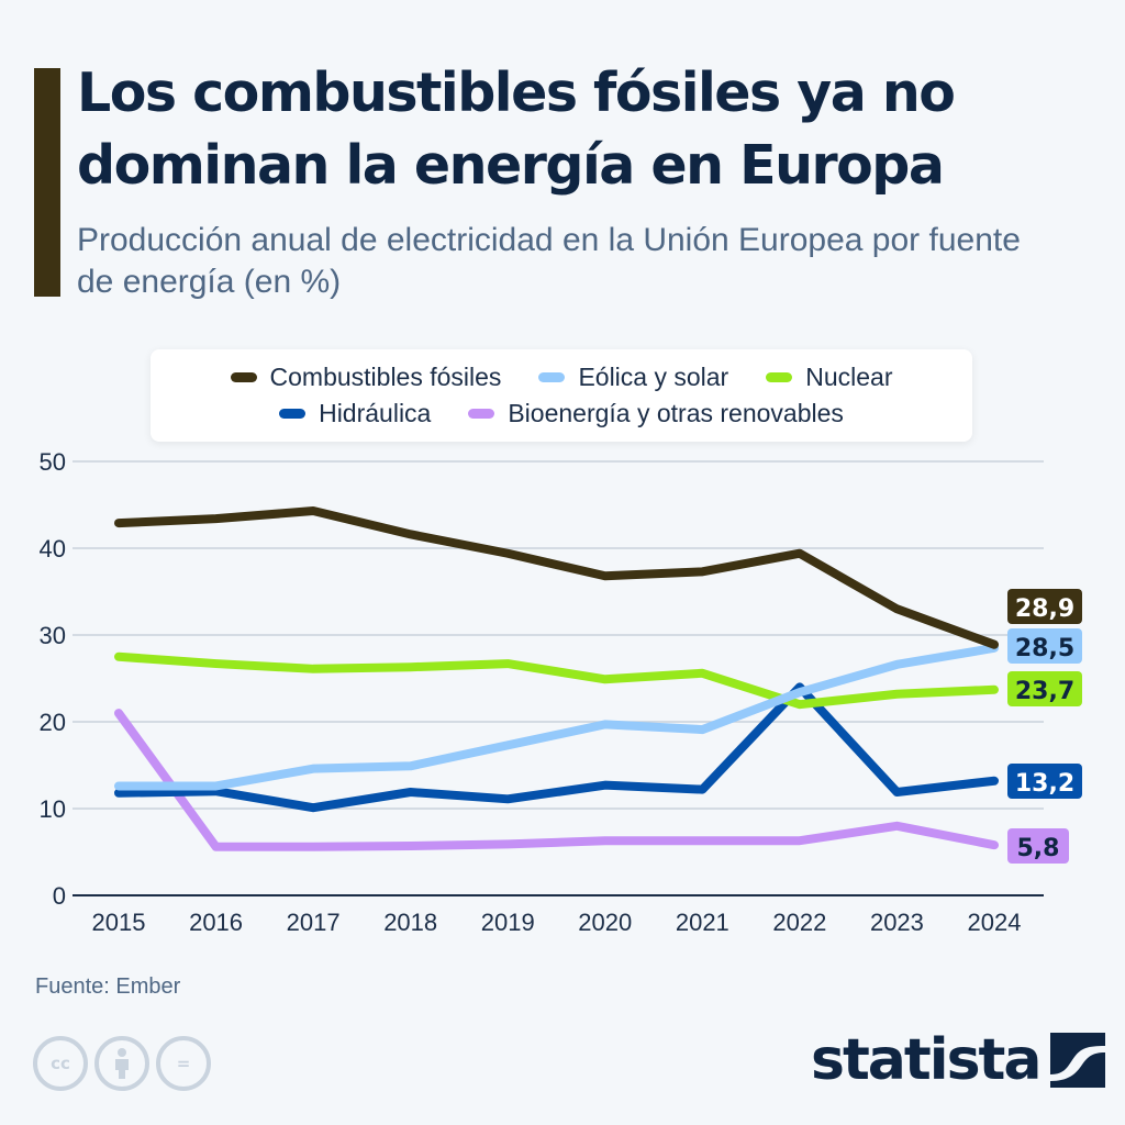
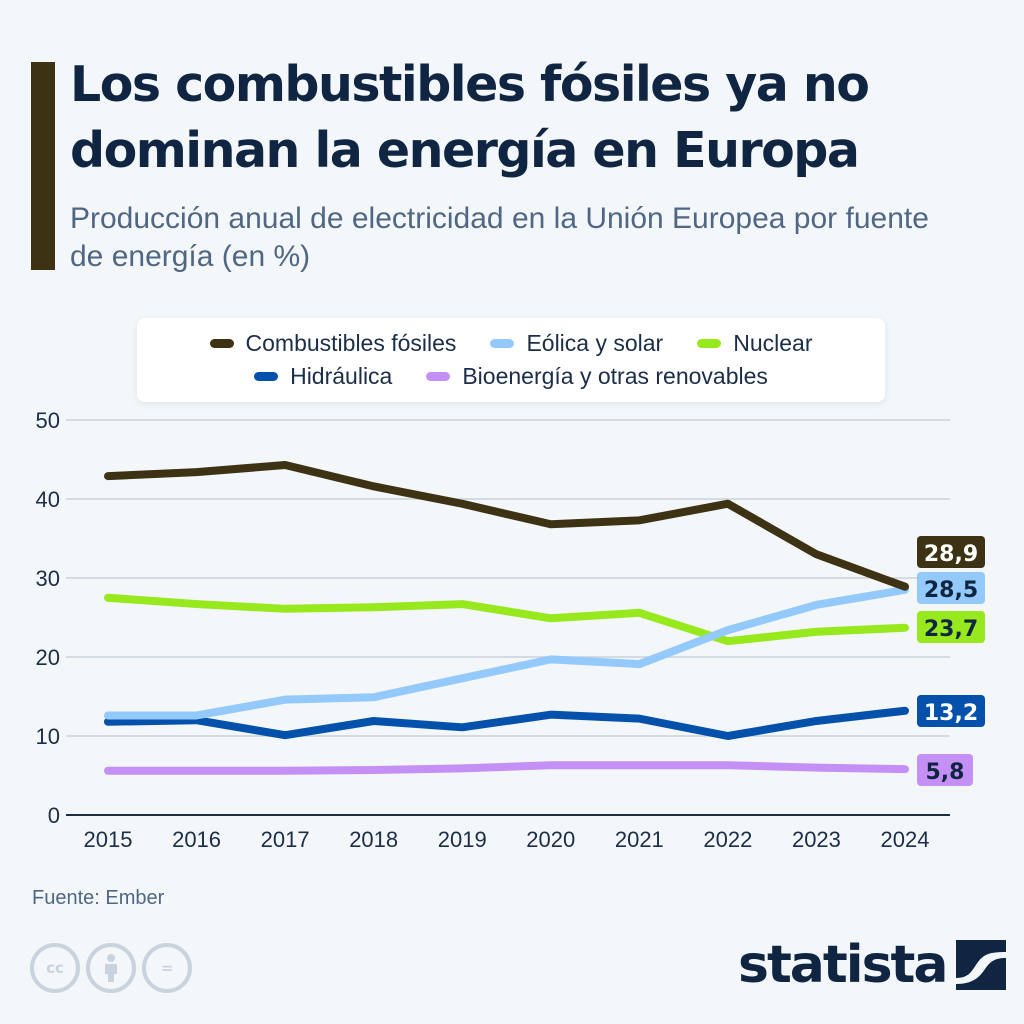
Bioenergía y otras renovables/2015: 21 -> 6
Hidráulica/2022: 24 -> 10
Bioenergía y otras renovables/2023: 8 -> 6
